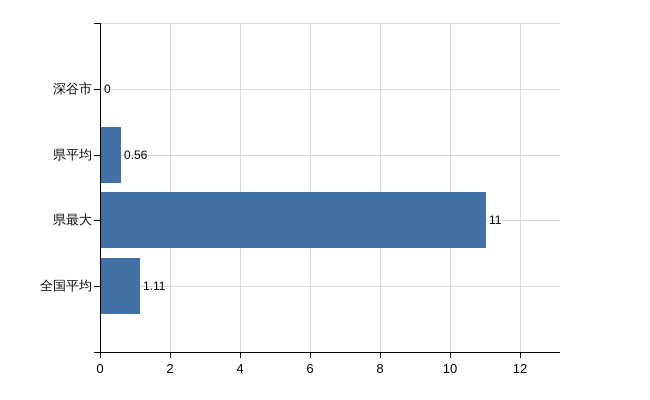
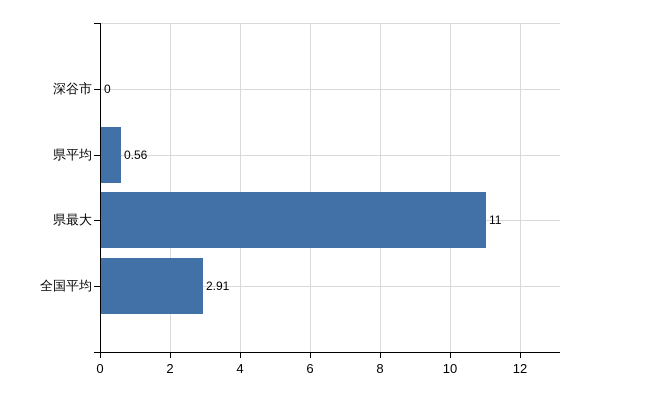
全国平均: 1.11 -> 2.91
